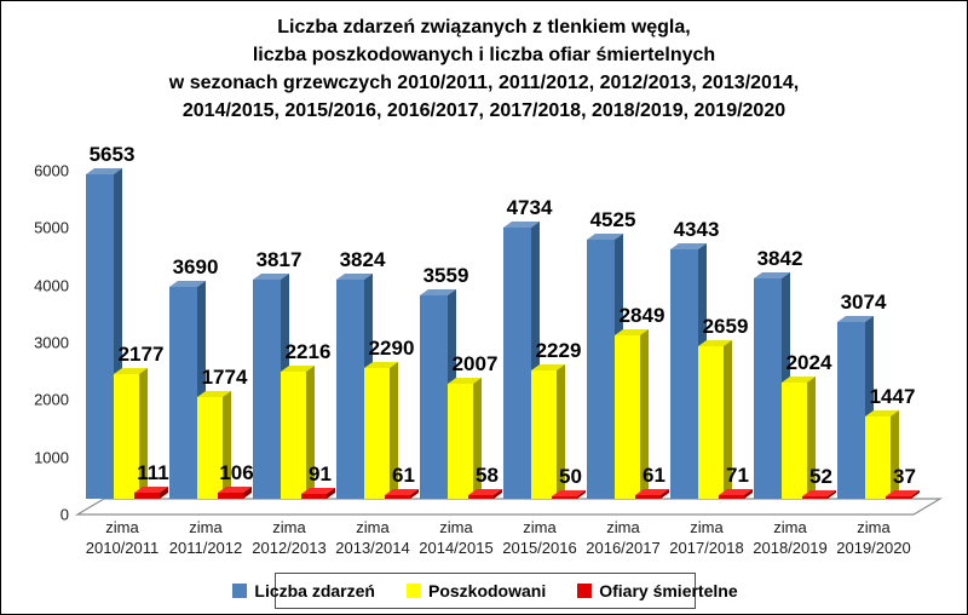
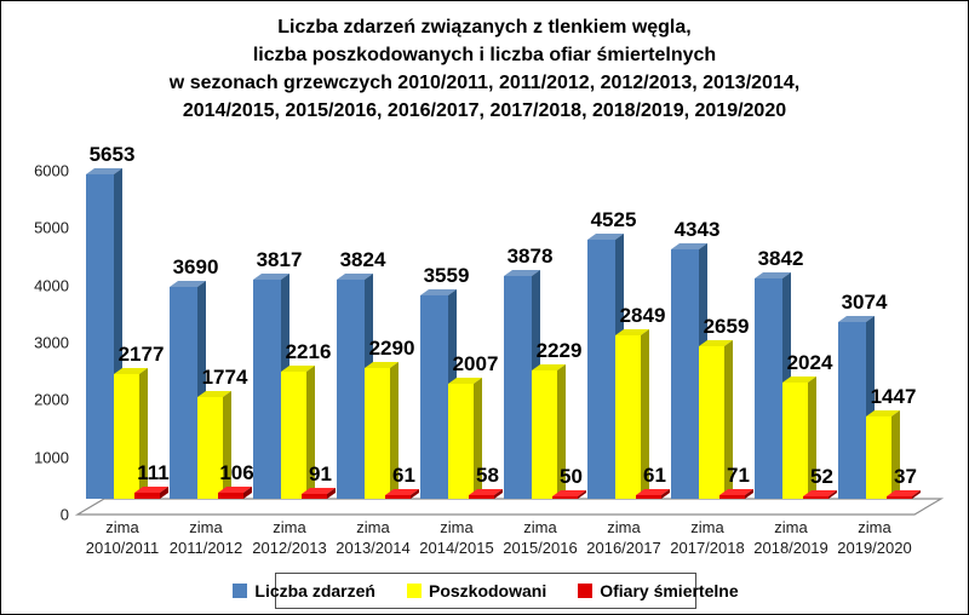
Liczba zdarzeń/zima 2015/2016: 4734 -> 3878
